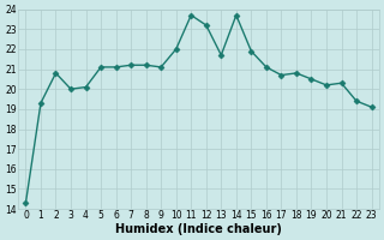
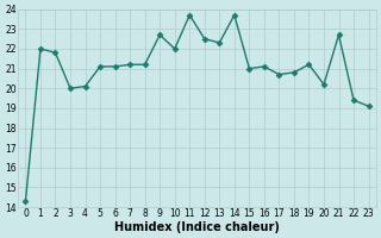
1: 19.3 -> 22.0
2: 20.8 -> 21.8
9: 21.1 -> 22.7
12: 23.2 -> 22.5
13: 21.7 -> 22.3
15: 21.9 -> 21.0
19: 20.5 -> 21.2
21: 20.3 -> 22.7
